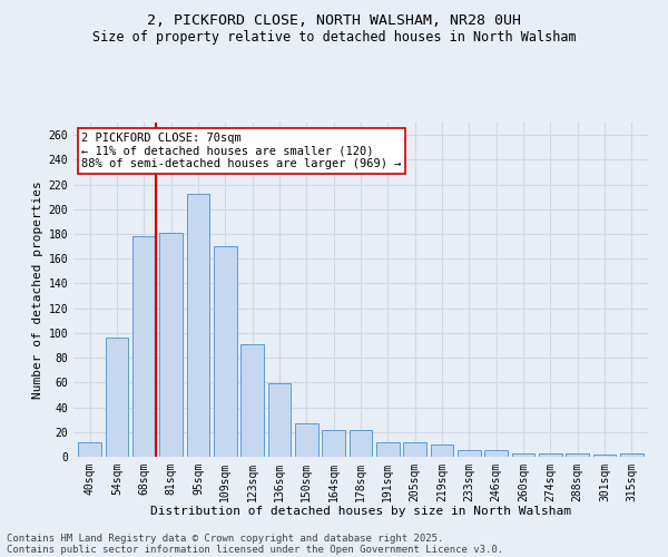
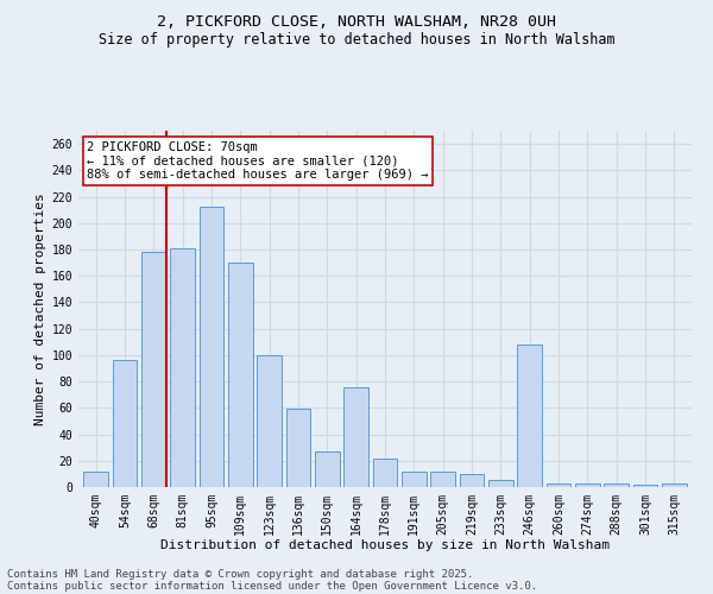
123sqm: 91 -> 100
164sqm: 22 -> 76
246sqm: 5 -> 108
